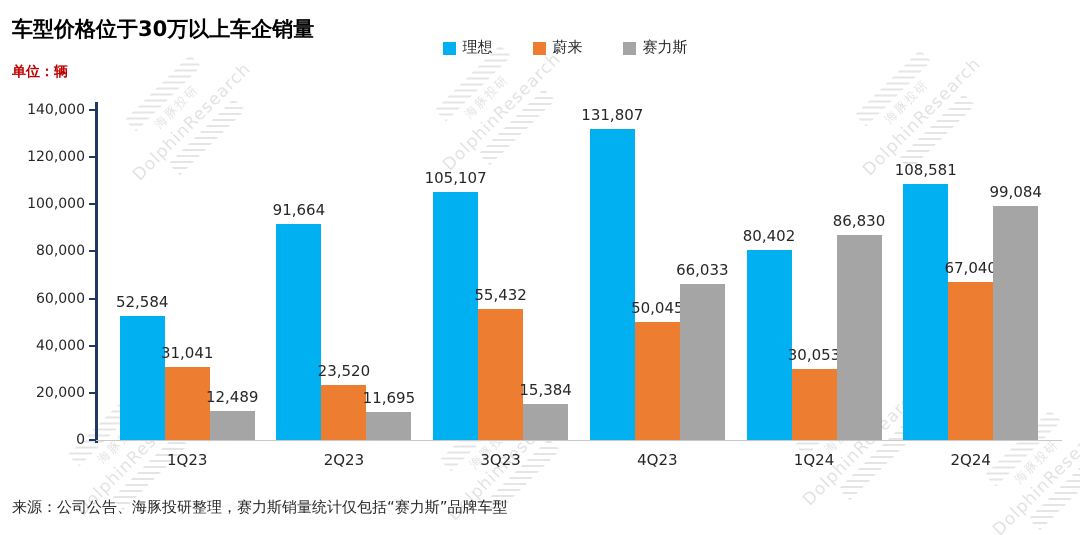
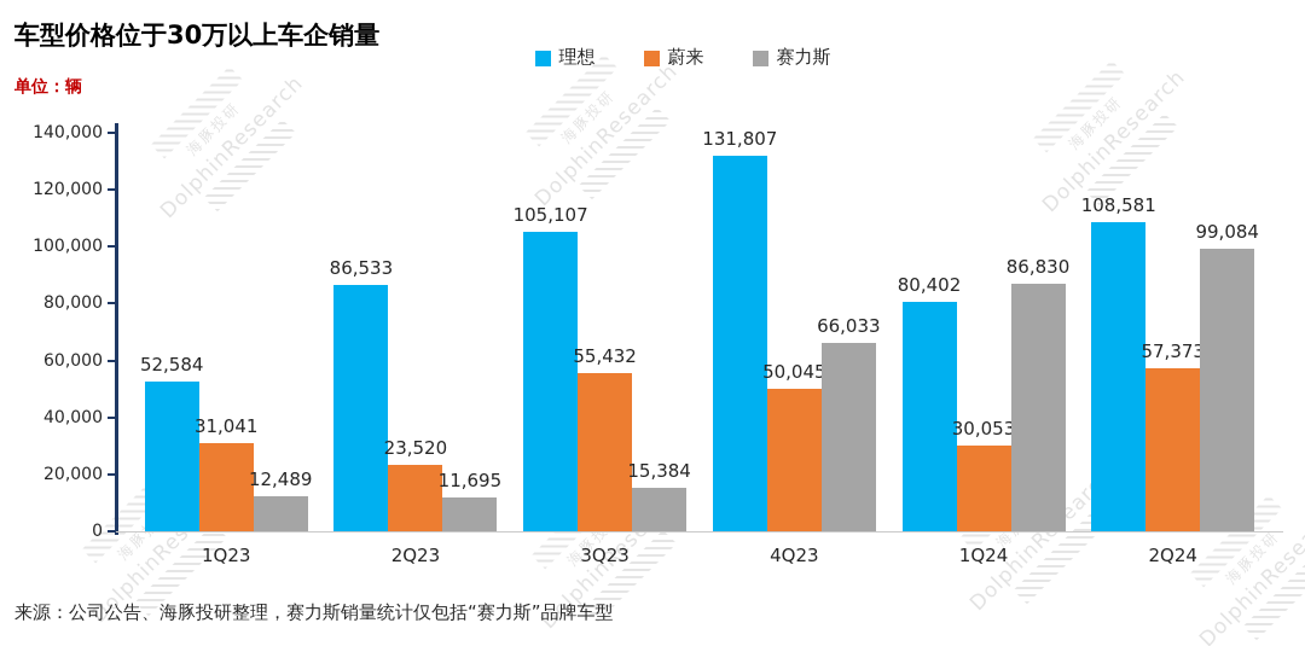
理想/2Q23: 91,664 -> 86,533
蔚来/2Q24: 67,040 -> 57,373
